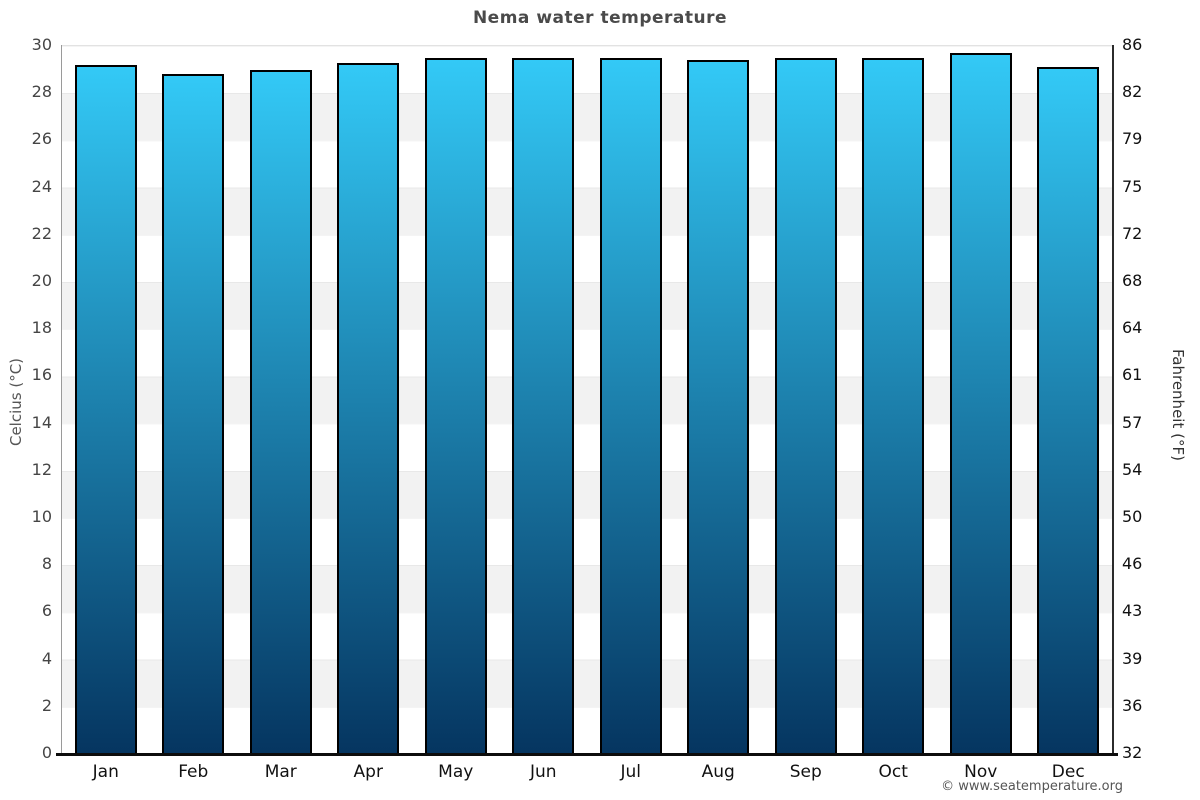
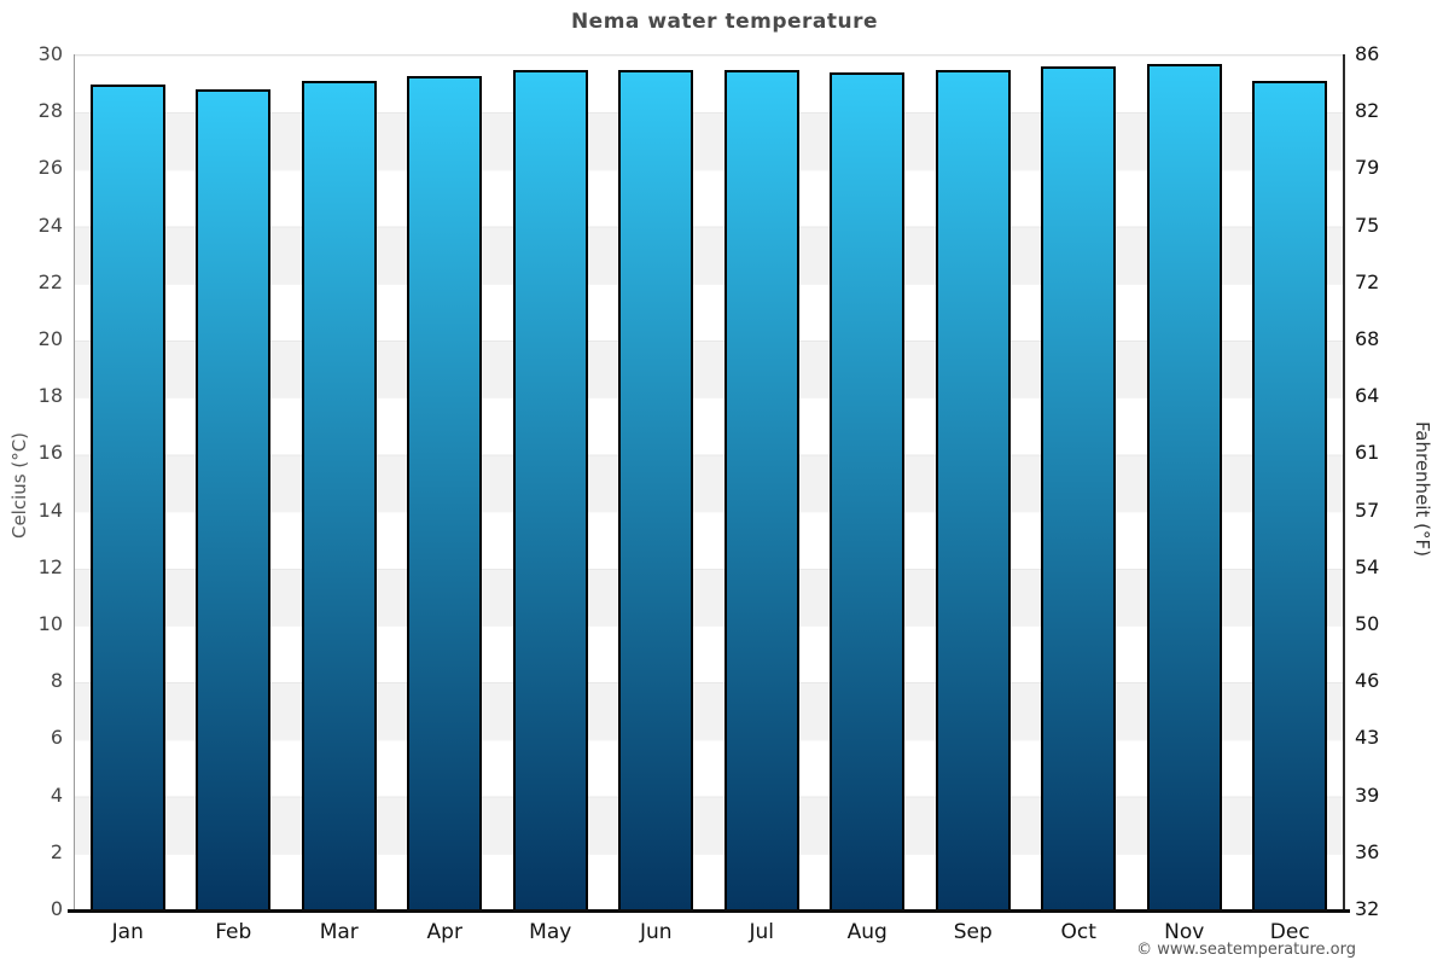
Jan: 29.2 -> 29.0
Mar: 29.0 -> 29.1
Oct: 29.5 -> 29.6
